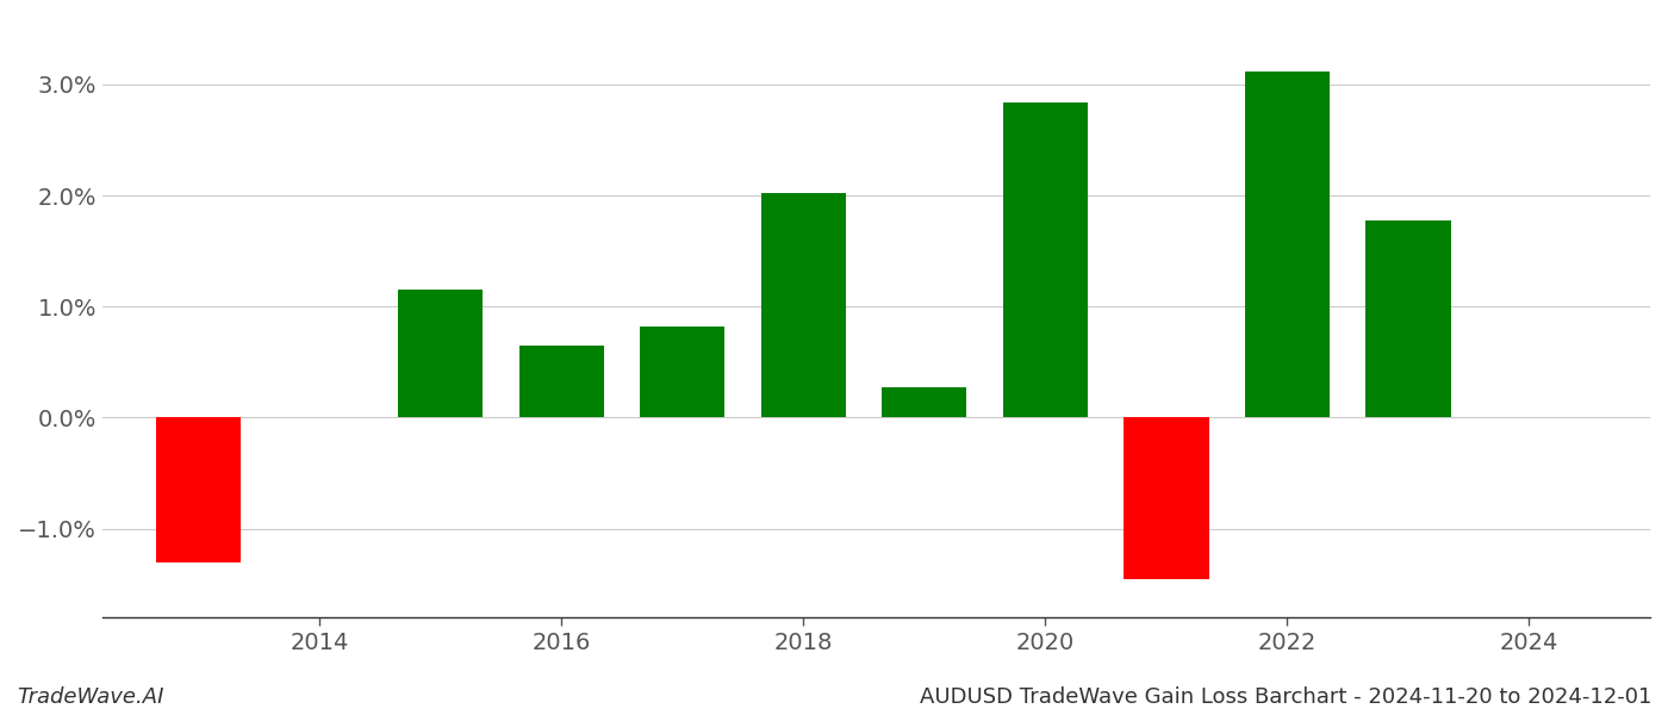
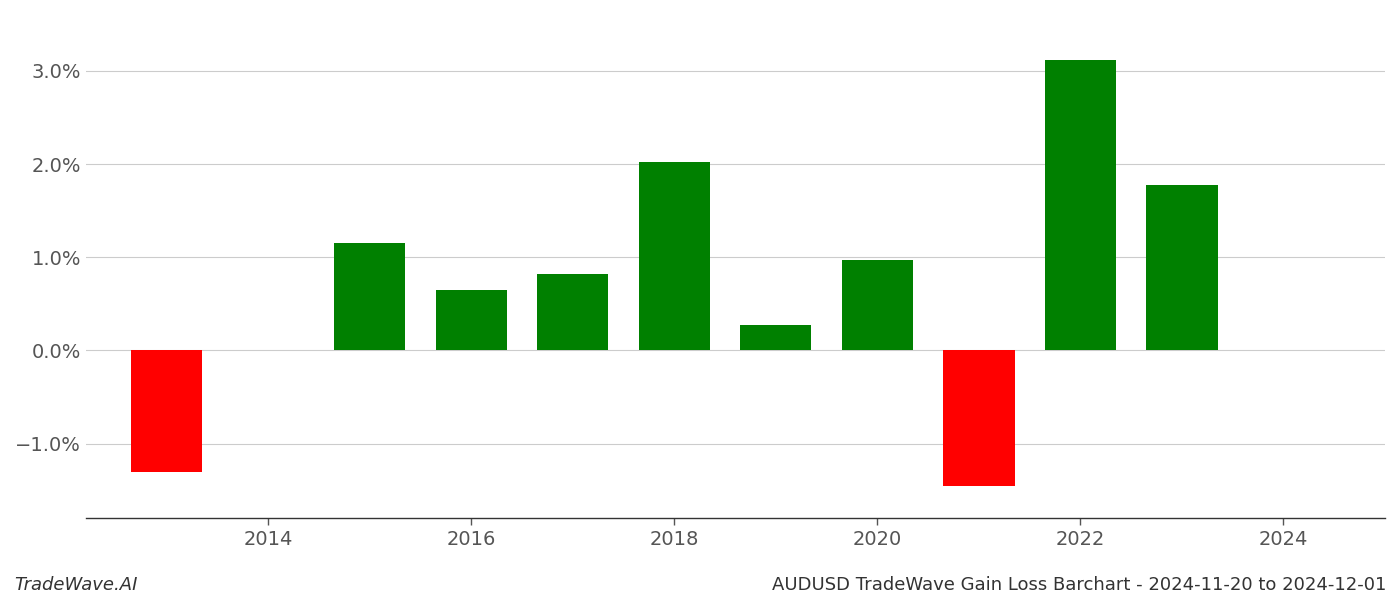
2020: 2.84% -> 0.97%
